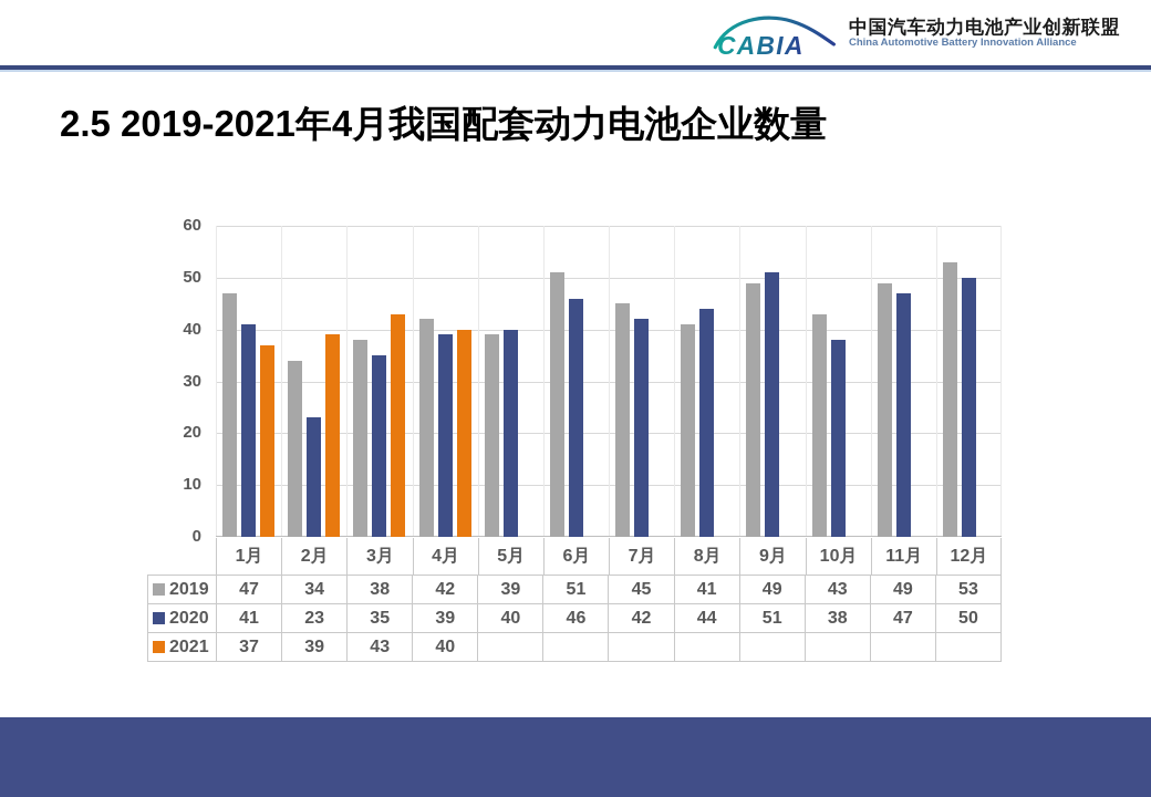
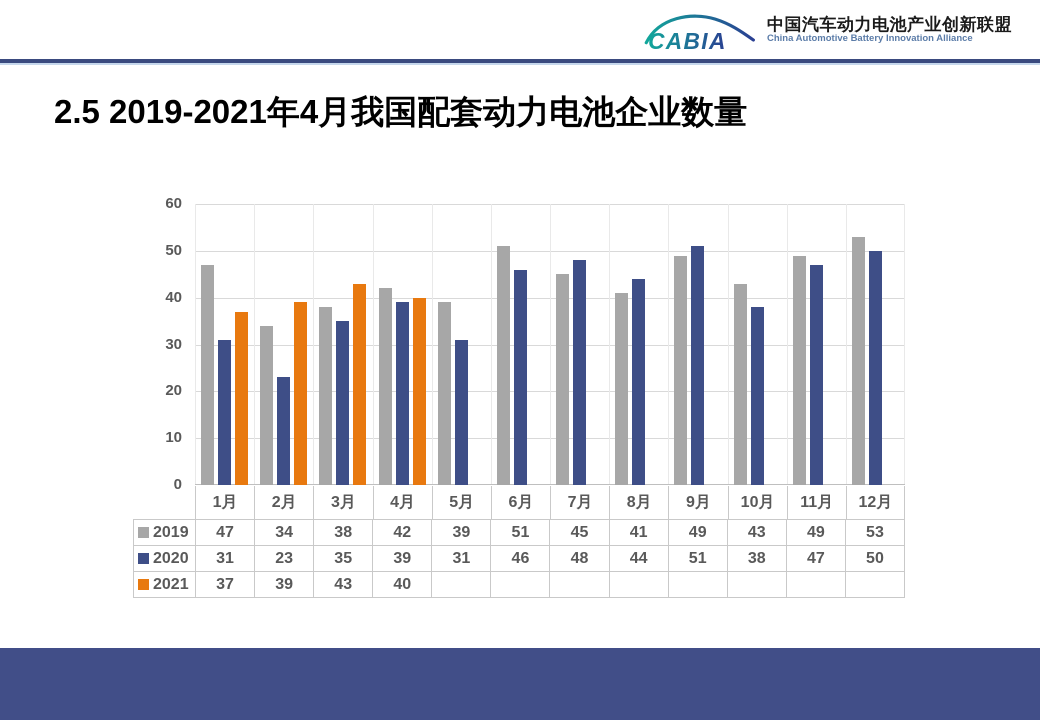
2020/1月: 41 -> 31
2020/5月: 40 -> 31
2020/7月: 42 -> 48
